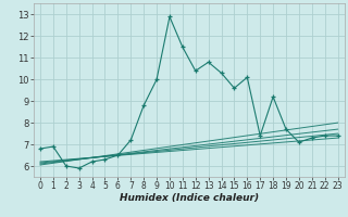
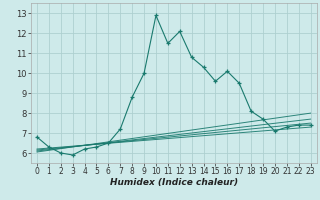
1: 6.9 -> 6.3
12: 10.4 -> 12.1
17: 7.4 -> 9.5
18: 9.2 -> 8.1
